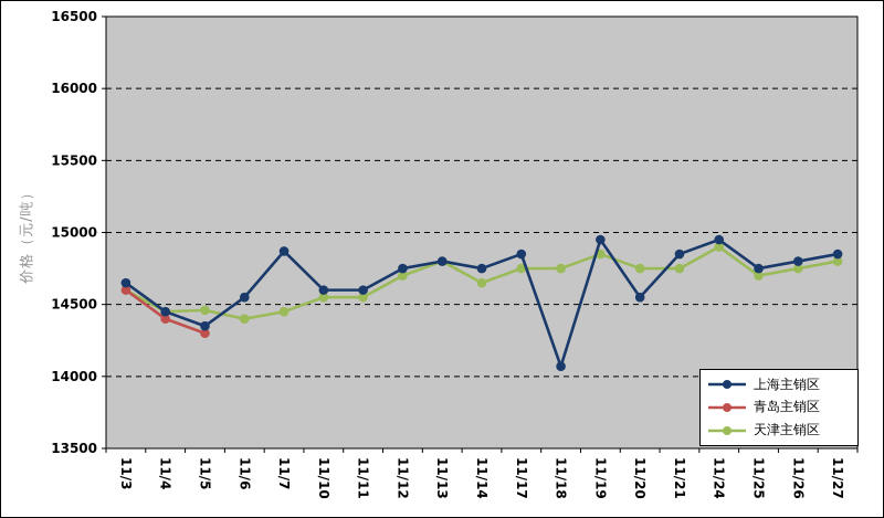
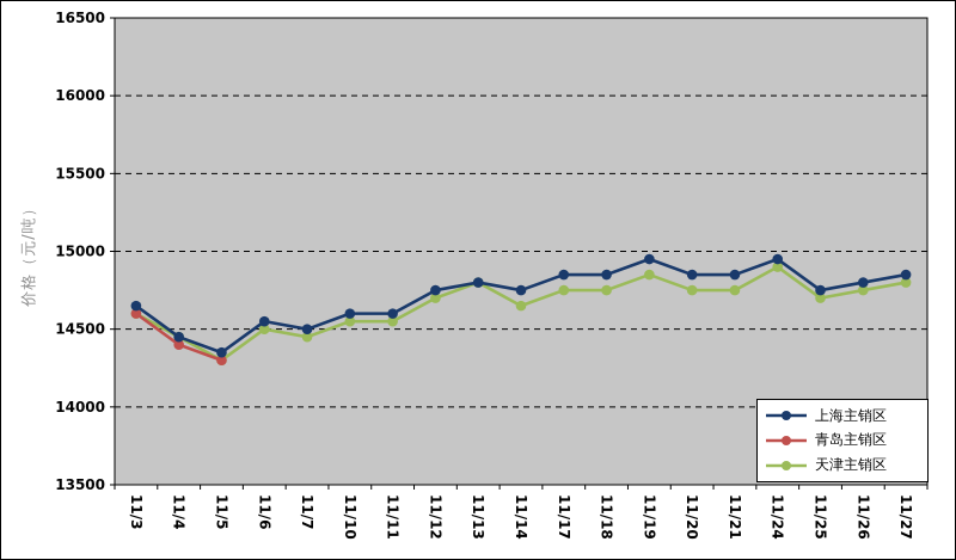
天津主销区/11/5: 14460 -> 14300
天津主销区/11/6: 14400 -> 14500
上海主销区/11/7: 14870 -> 14500
上海主销区/11/18: 14070 -> 14850
上海主销区/11/20: 14550 -> 14850
